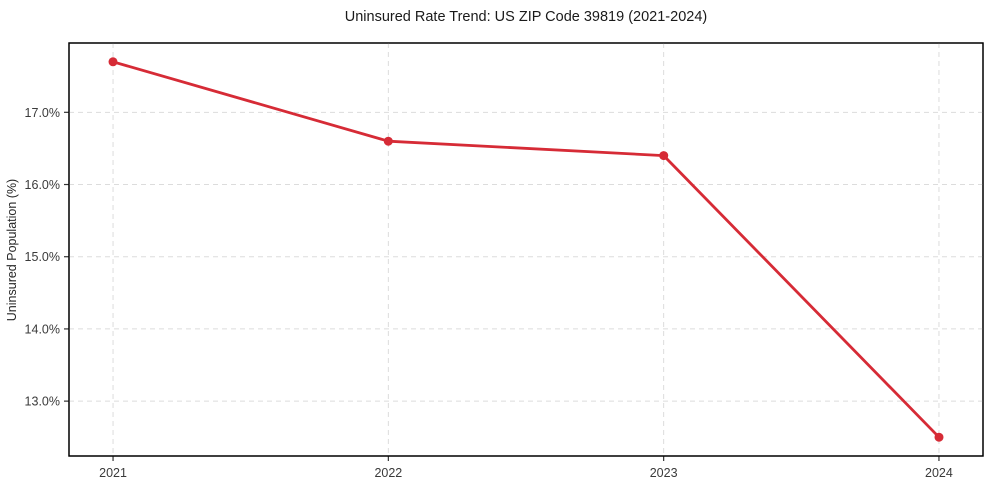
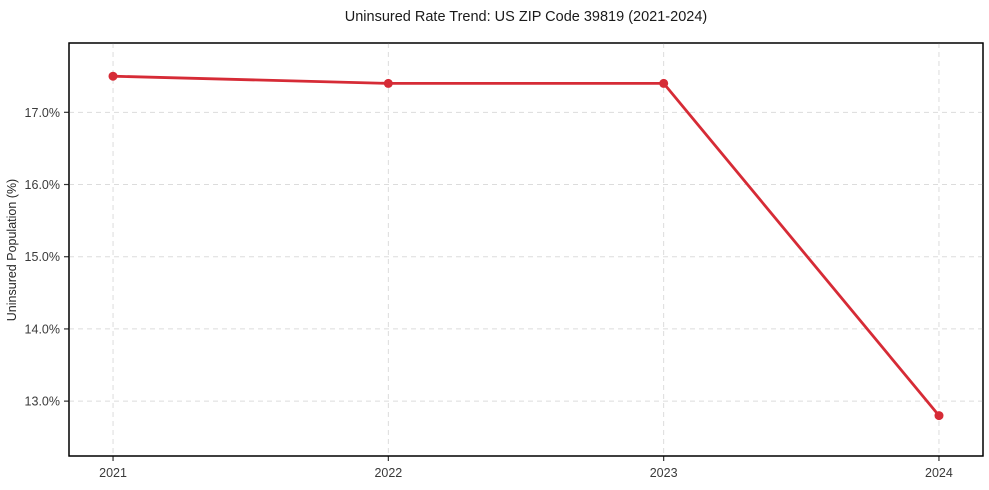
2021: 17.7% -> 17.5%
2022: 16.6% -> 17.4%
2023: 16.4% -> 17.4%
2024: 12.5% -> 12.8%
